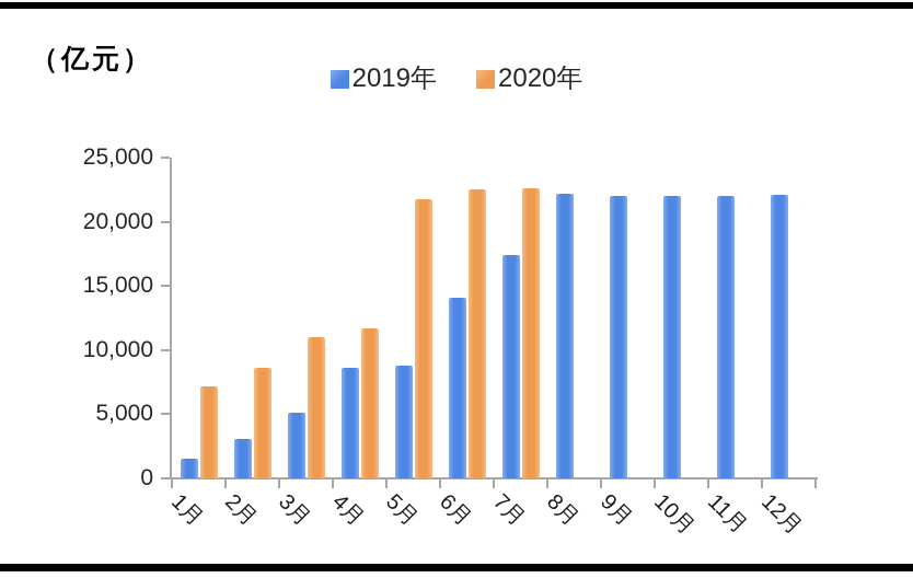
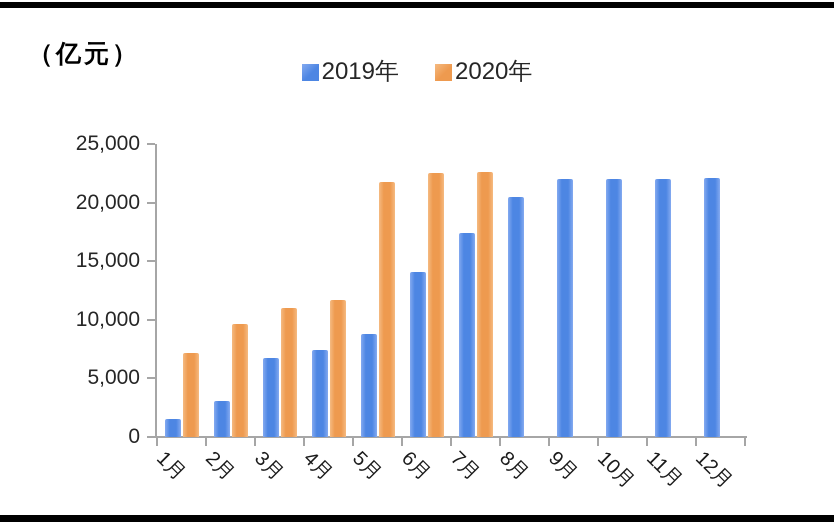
2020年/2月: 8600 -> 9600
2019年/3月: 5100 -> 6700
2019年/4月: 8600 -> 7400
2019年/8月: 22200 -> 20500
